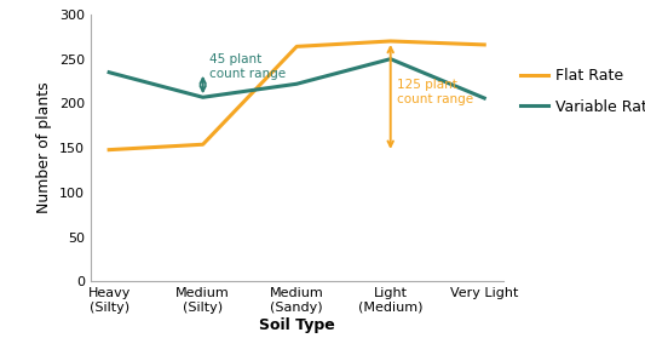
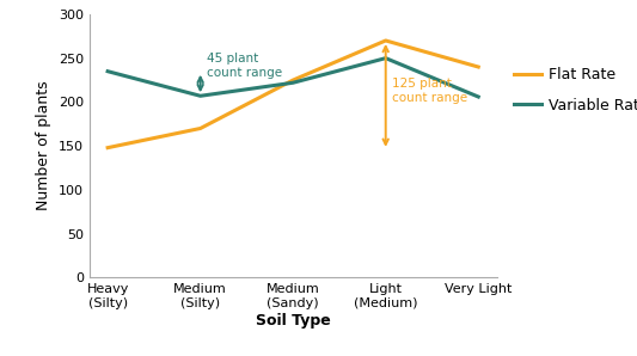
Flat Rate/Medium (Silty): 154 -> 170
Flat Rate/Medium (Sandy): 264 -> 225
Flat Rate/Very Light: 266 -> 240
